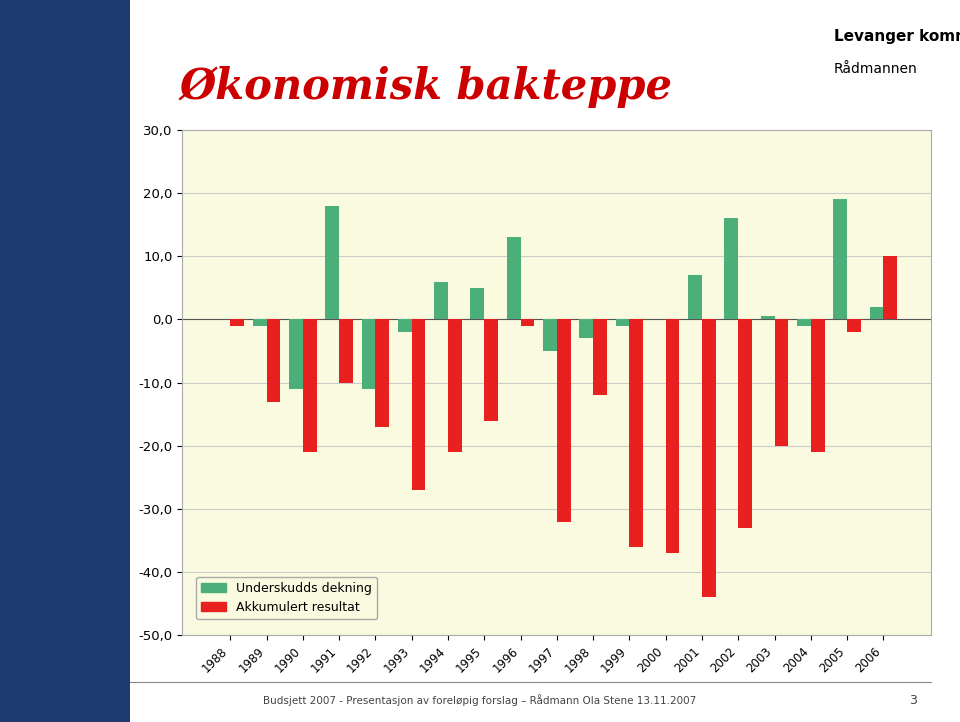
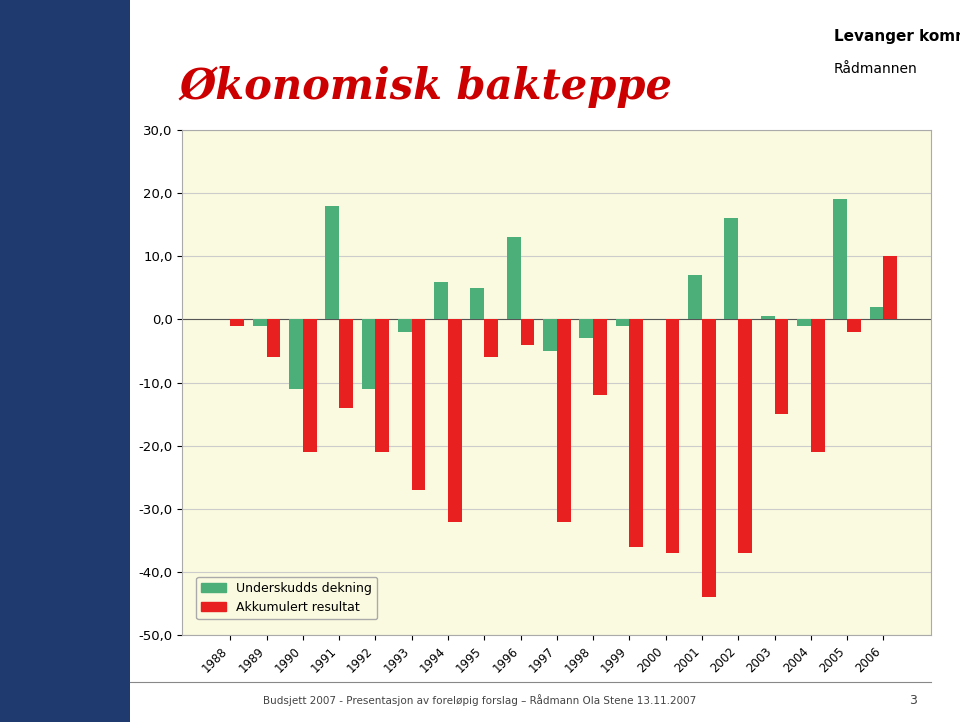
Akkumulert resultat/1989: -13 -> -6
Akkumulert resultat/1991: -10 -> -14
Akkumulert resultat/1992: -17 -> -21
Akkumulert resultat/1994: -21 -> -32
Akkumulert resultat/1995: -16 -> -6
Akkumulert resultat/1996: -1 -> -4
Akkumulert resultat/2002: -33 -> -37
Akkumulert resultat/2003: -20 -> -15
